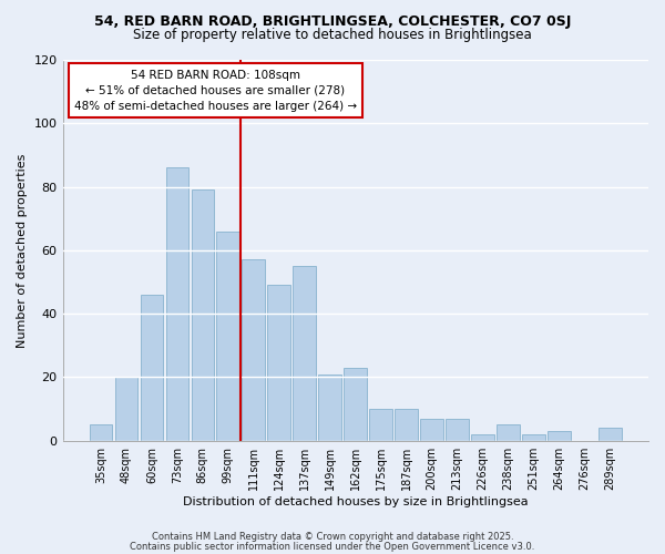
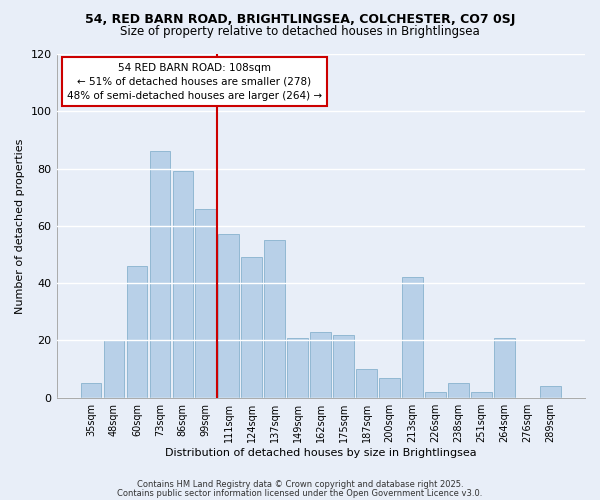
175sqm: 10 -> 22
213sqm: 7 -> 42
264sqm: 3 -> 21
